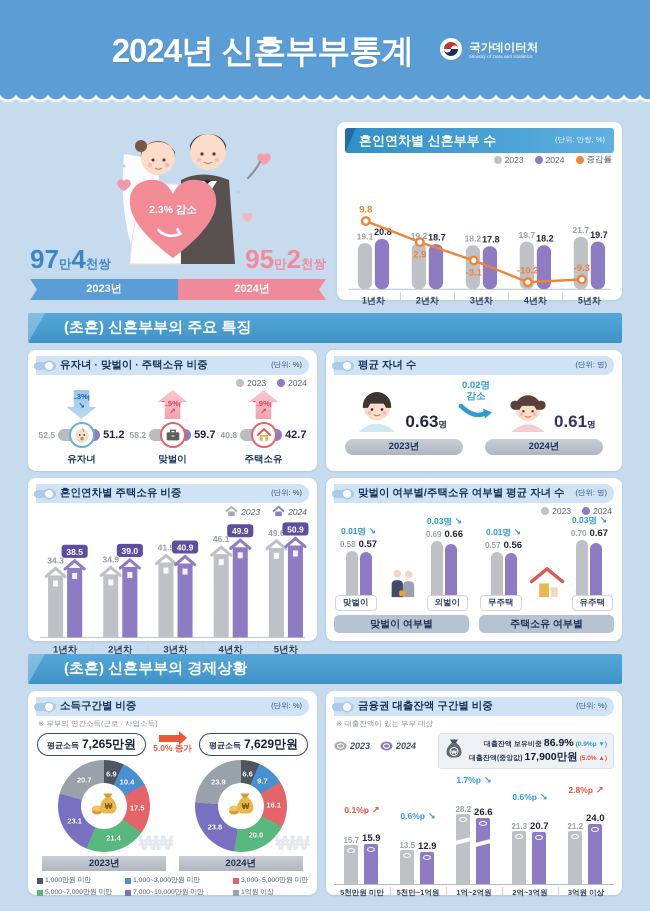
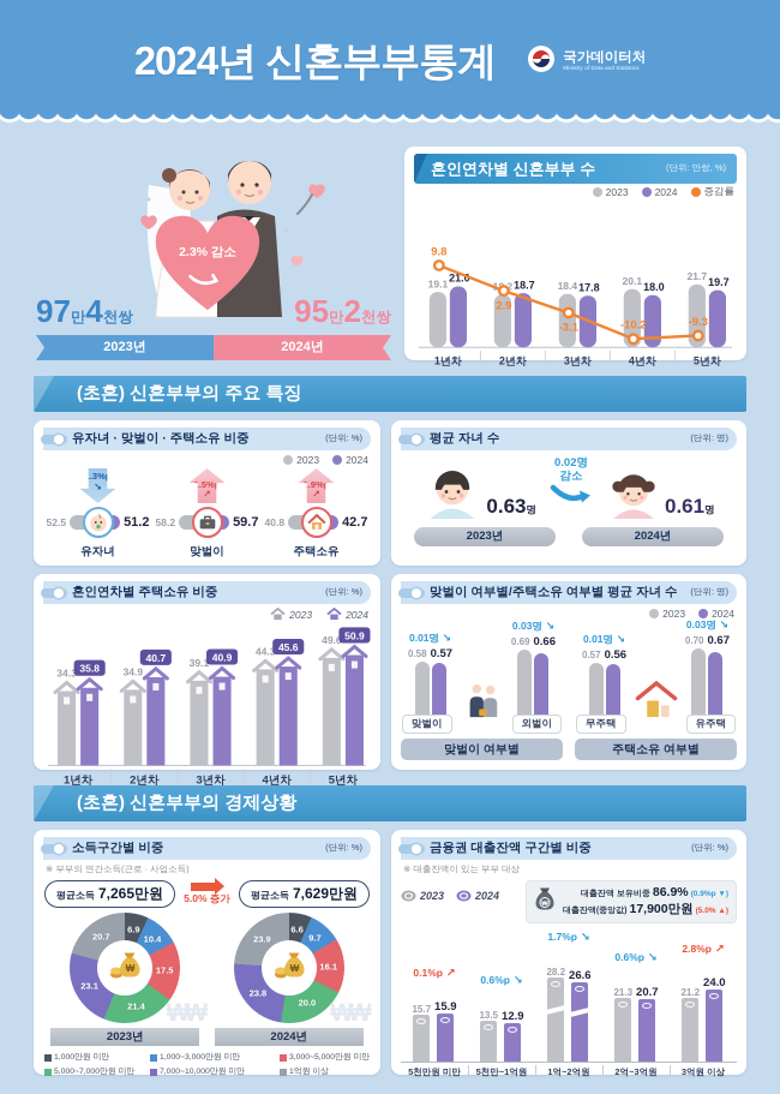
혼인연차별 신혼부부 수/2024/1년차: 20.8 -> 21.0
혼인연차별 신혼부부 수/2023/2년차: 19.2 -> 18.2
혼인연차별 신혼부부 수/2023/3년차: 18.2 -> 18.4
혼인연차별 신혼부부 수/2023/4년차: 19.7 -> 20.1
혼인연차별 신혼부부 수/2024/4년차: 18.2 -> 18.0
혼인연차별 주택소유 비중/2024/1년차: 38.5 -> 35.8
혼인연차별 주택소유 비중/2024/2년차: 39.0 -> 40.7
혼인연차별 주택소유 비중/2023/3년차: 41.5 -> 39.1
혼인연차별 주택소유 비중/2023/4년차: 46.1 -> 44.3
혼인연차별 주택소유 비중/2024/4년차: 49.9 -> 45.6
